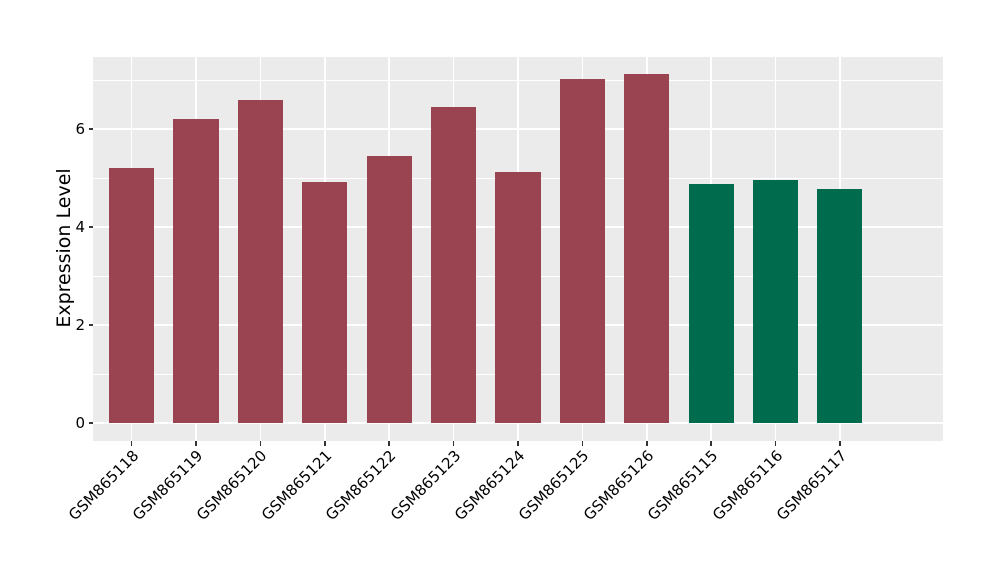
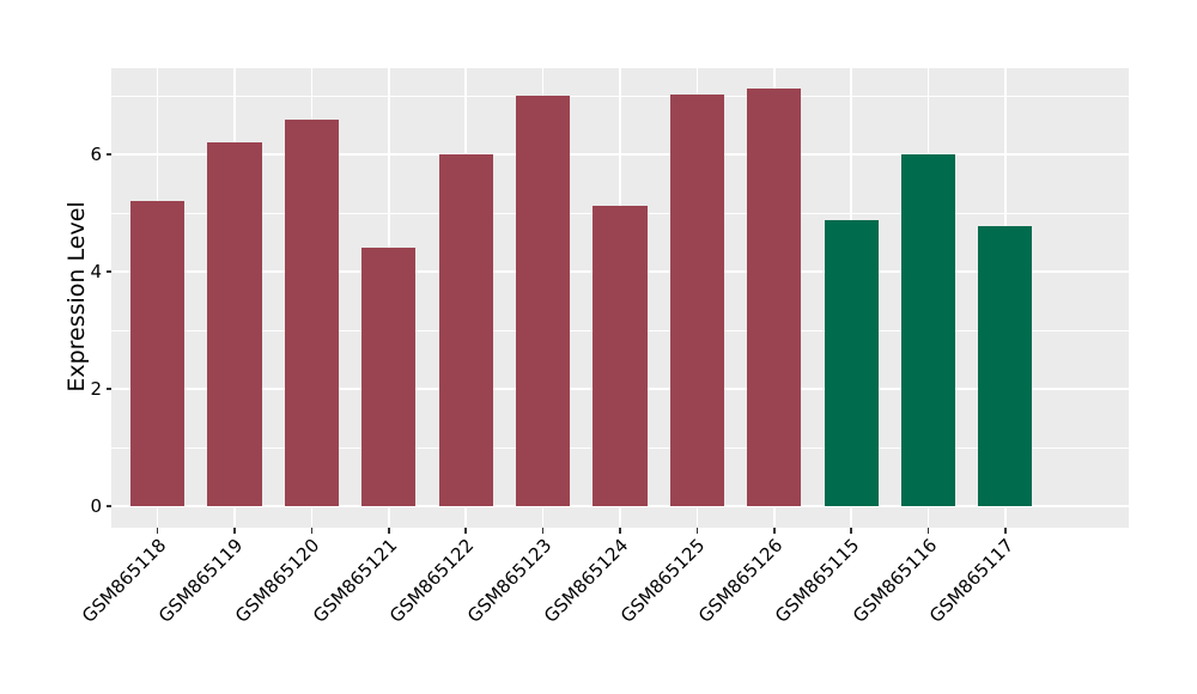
GSM865121: 4.9 -> 4.4
GSM865122: 5.5 -> 6.0
GSM865123: 6.5 -> 7.0
GSM865116: 5.0 -> 6.0
